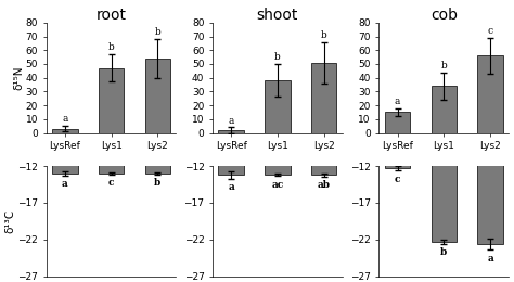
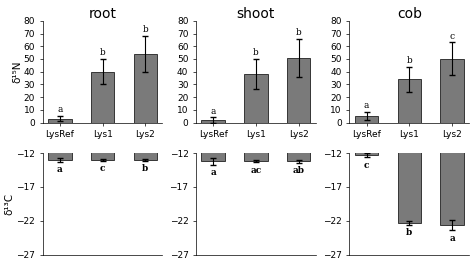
root/Lys1: 47 -> 40
cob/LysRef: 15 -> 5
cob/Lys2: 56 -> 50
